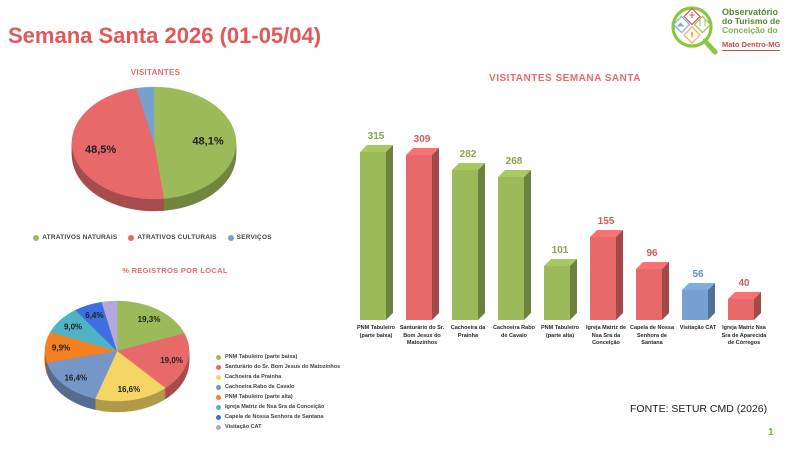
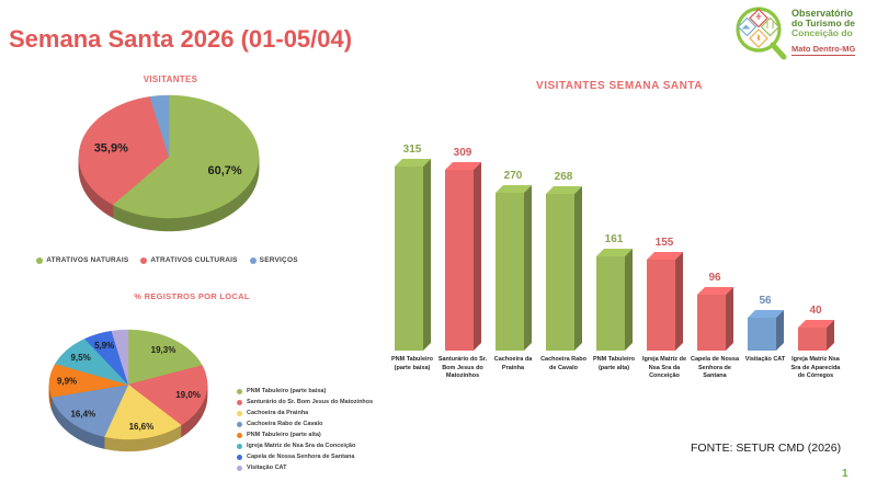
VISITANTES/ATRATIVOS NATURAIS: 48,1% -> 60,7%
VISITANTES/ATRATIVOS CULTURAIS: 48,5% -> 35,9%
% REGISTROS POR LOCAL/Igreja Matriz de Nsa Sra da Conceição: 9,0% -> 9,5%
% REGISTROS POR LOCAL/Capela de Nossa Senhora de Santana: 6,4% -> 5,9%
VISITANTES SEMANA SANTA/Cachoeira da Prainha: 282 -> 270
VISITANTES SEMANA SANTA/PNM Tabuleiro (parte alta): 101 -> 161
